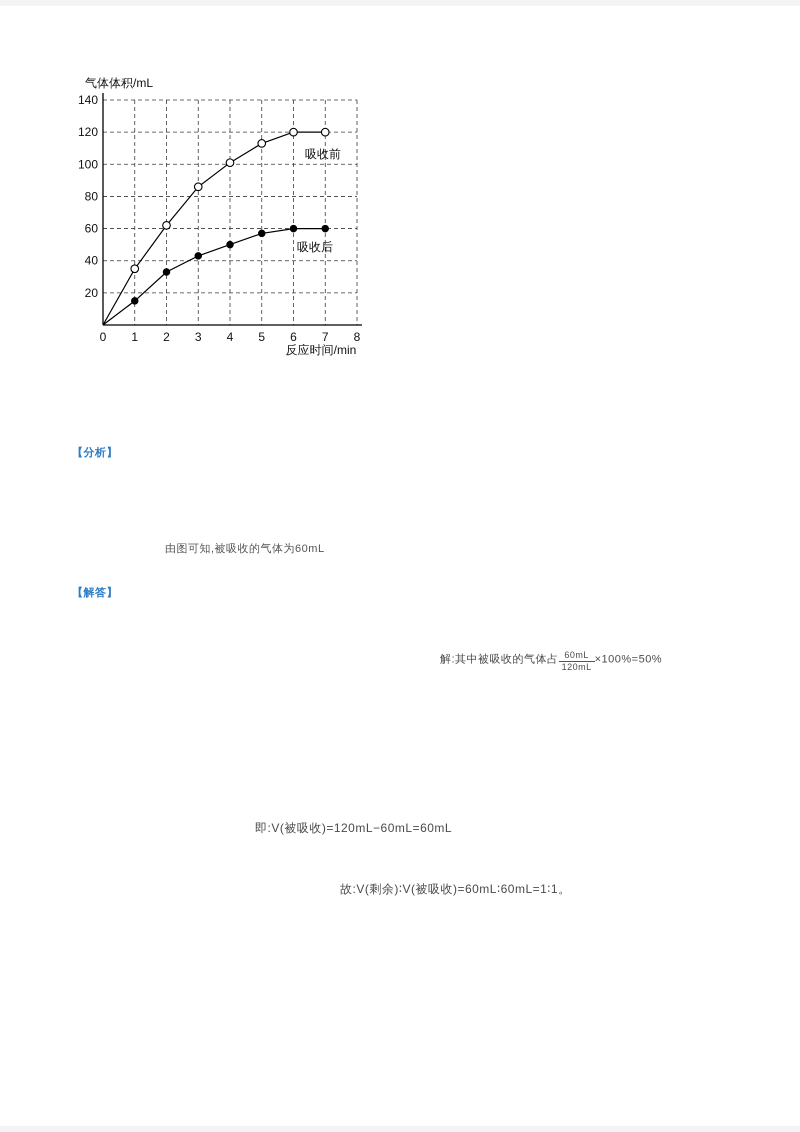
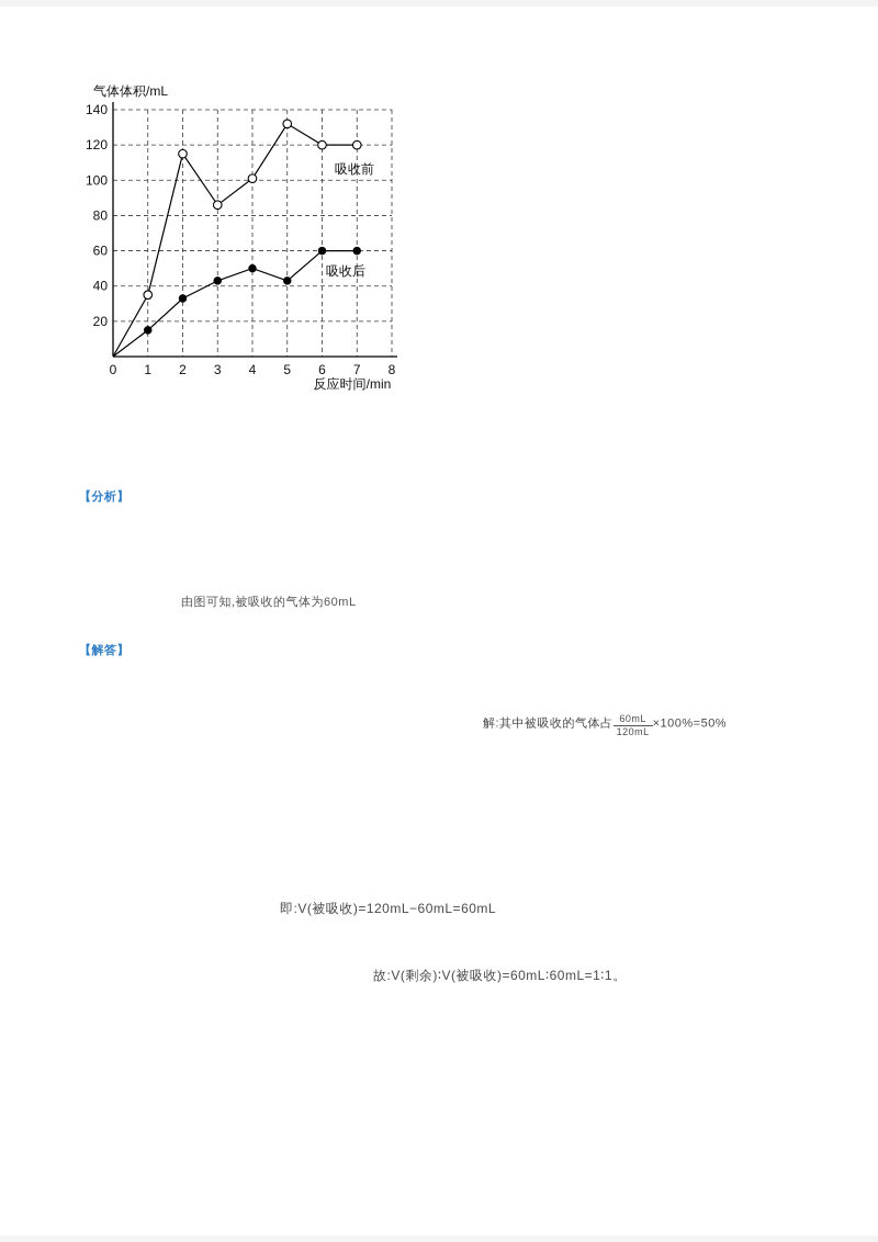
吸收前/2: 62 -> 115
吸收前/5: 113 -> 132
吸收后/5: 57 -> 43
